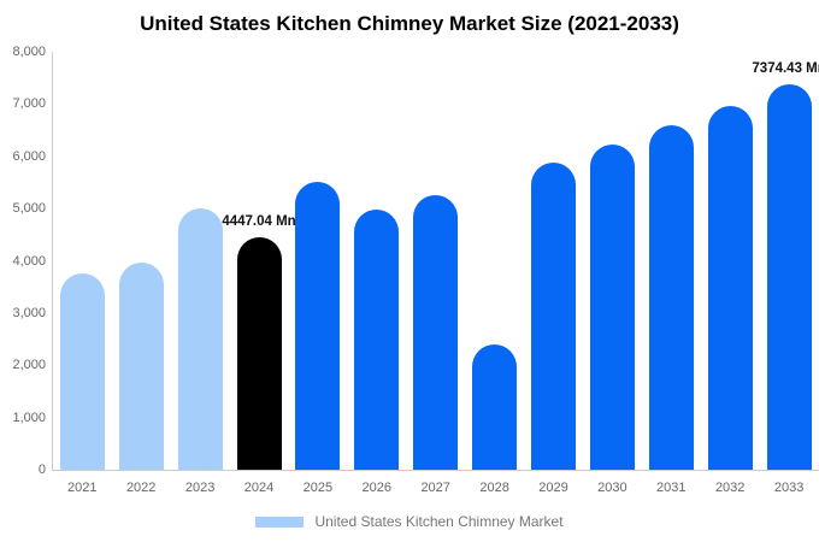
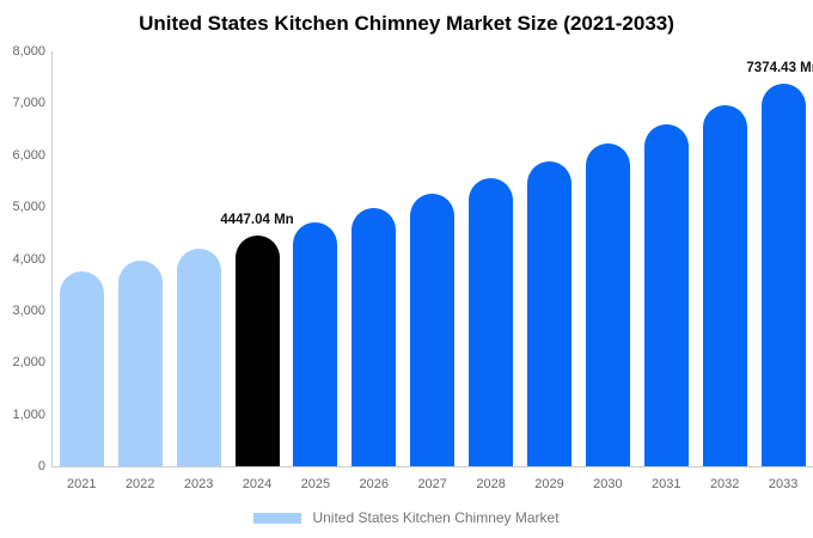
2023: 5000 -> 4200
2025: 5500 -> 4700
2028: 2400 -> 5600
